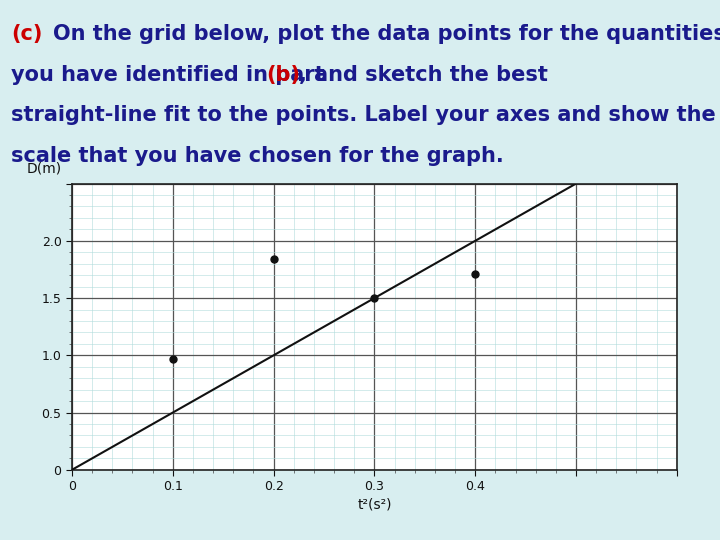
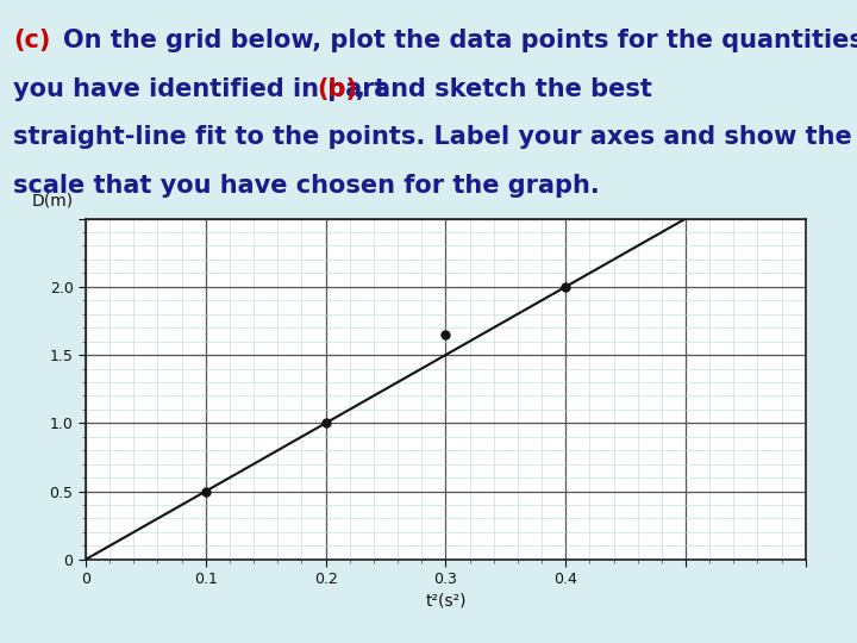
0.1: 0.97 -> 0.50
0.2: 1.84 -> 1.00
0.3: 1.50 -> 1.65
0.4: 1.71 -> 2.00
